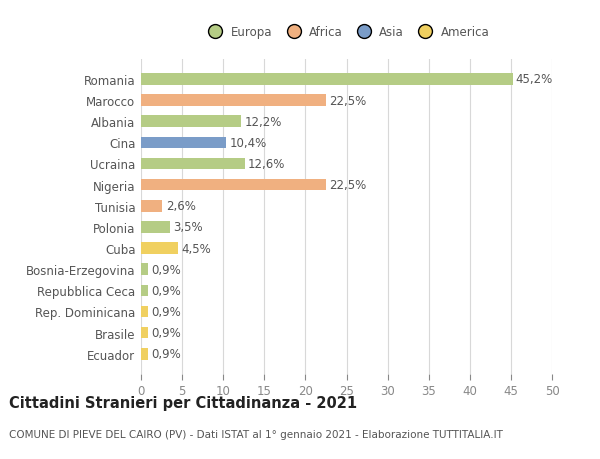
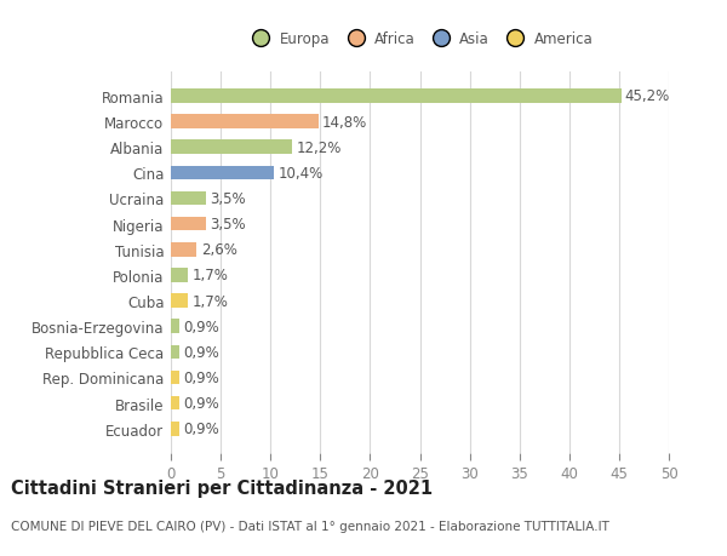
Marocco: 22,5% -> 14,8%
Ucraina: 12,6% -> 3,5%
Nigeria: 22,5% -> 3,5%
Polonia: 3,5% -> 1,7%
Cuba: 4,5% -> 1,7%
